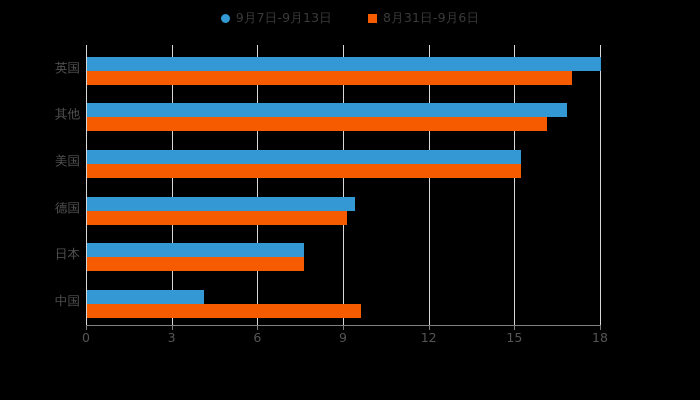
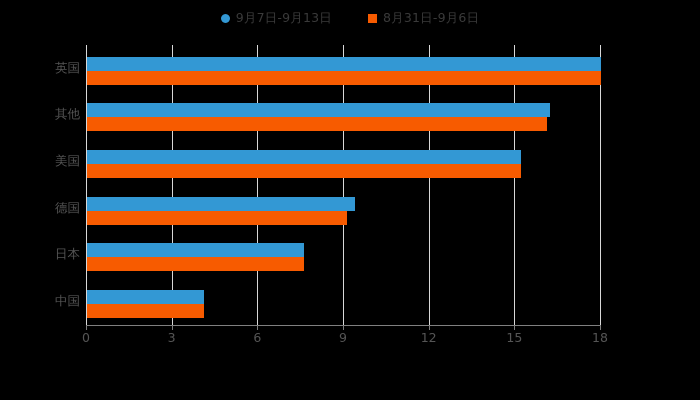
8月31日-9月6日/英国: 17.0 -> 18.0
9月7日-9月13日/其他: 16.8 -> 16.2
8月31日-9月6日/中国: 9.6 -> 4.1
